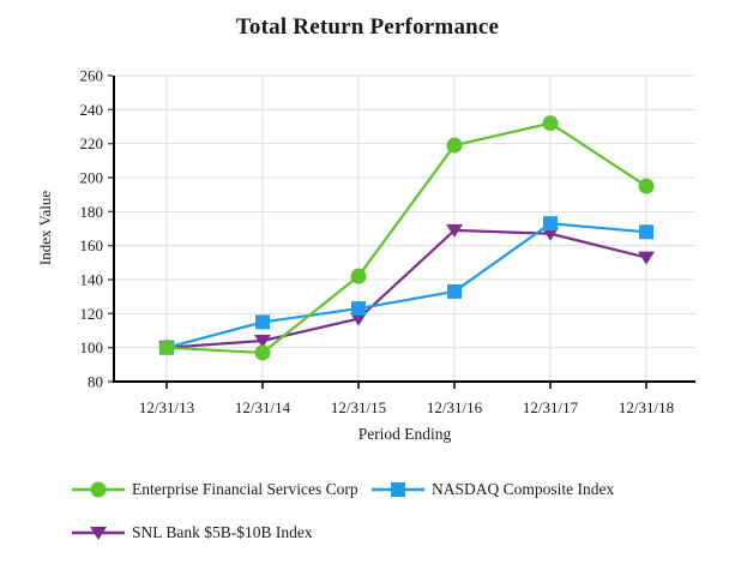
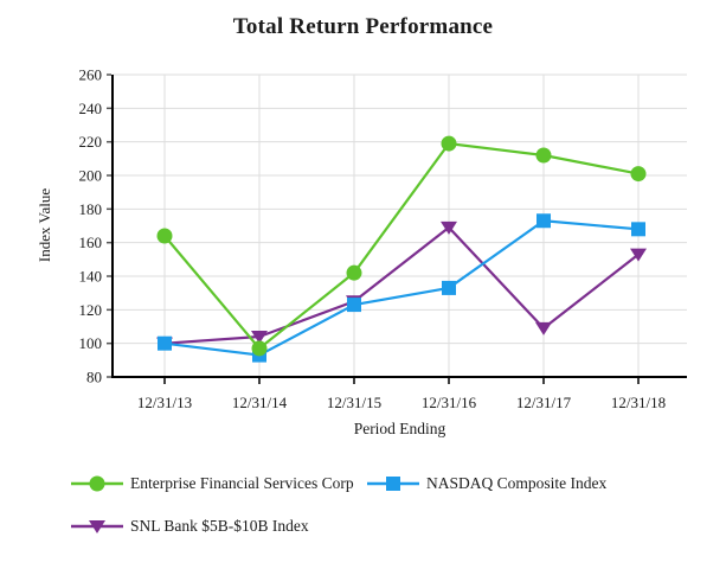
Enterprise Financial Services Corp/12/31/13: 100 -> 164
NASDAQ Composite Index/12/31/14: 115 -> 93
SNL Bank $5B-$10B Index/12/31/15: 117 -> 125
Enterprise Financial Services Corp/12/31/17: 232 -> 212
SNL Bank $5B-$10B Index/12/31/17: 167 -> 109
Enterprise Financial Services Corp/12/31/18: 195 -> 201
